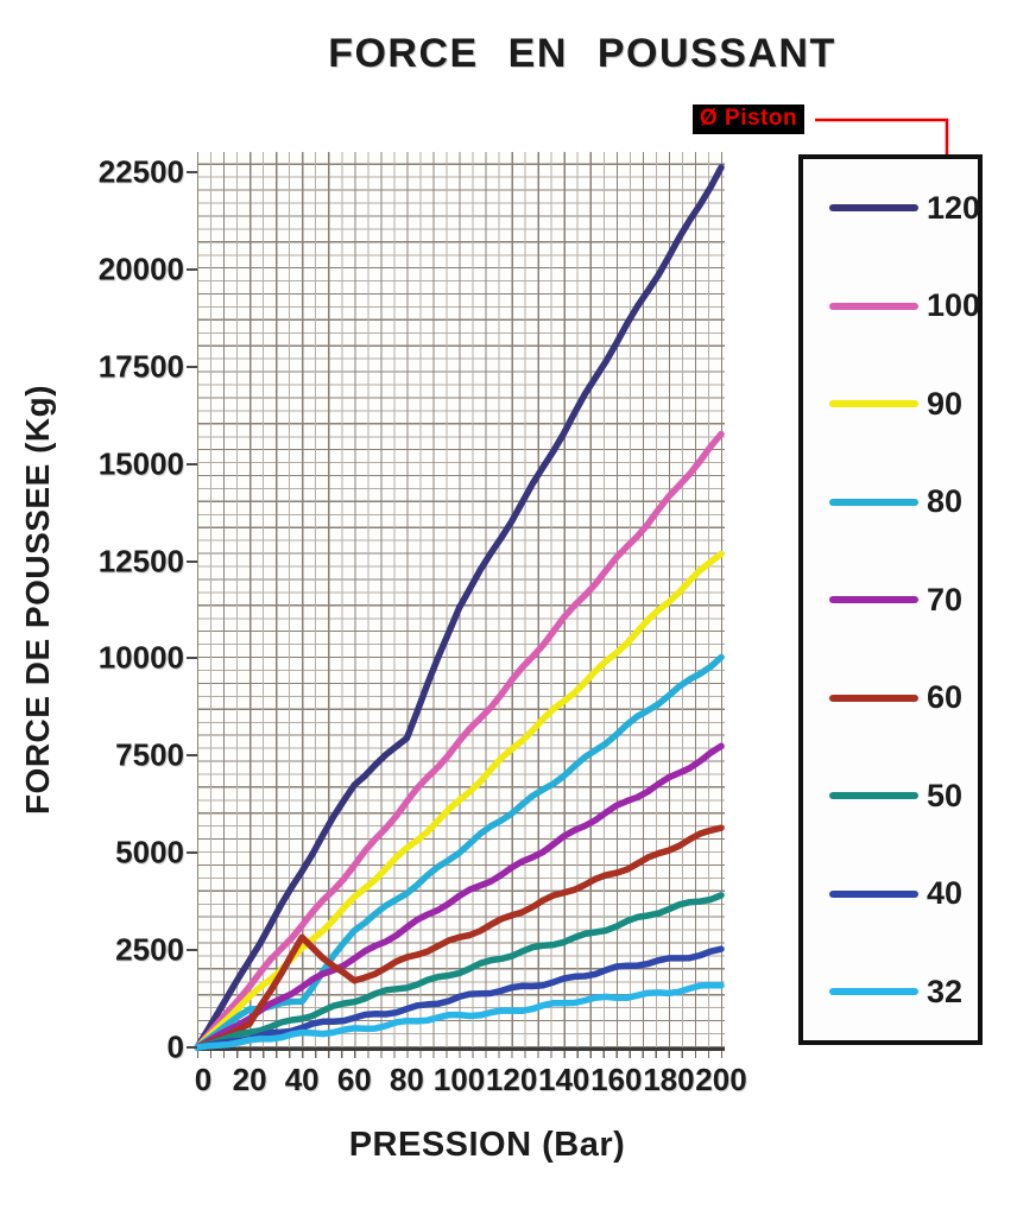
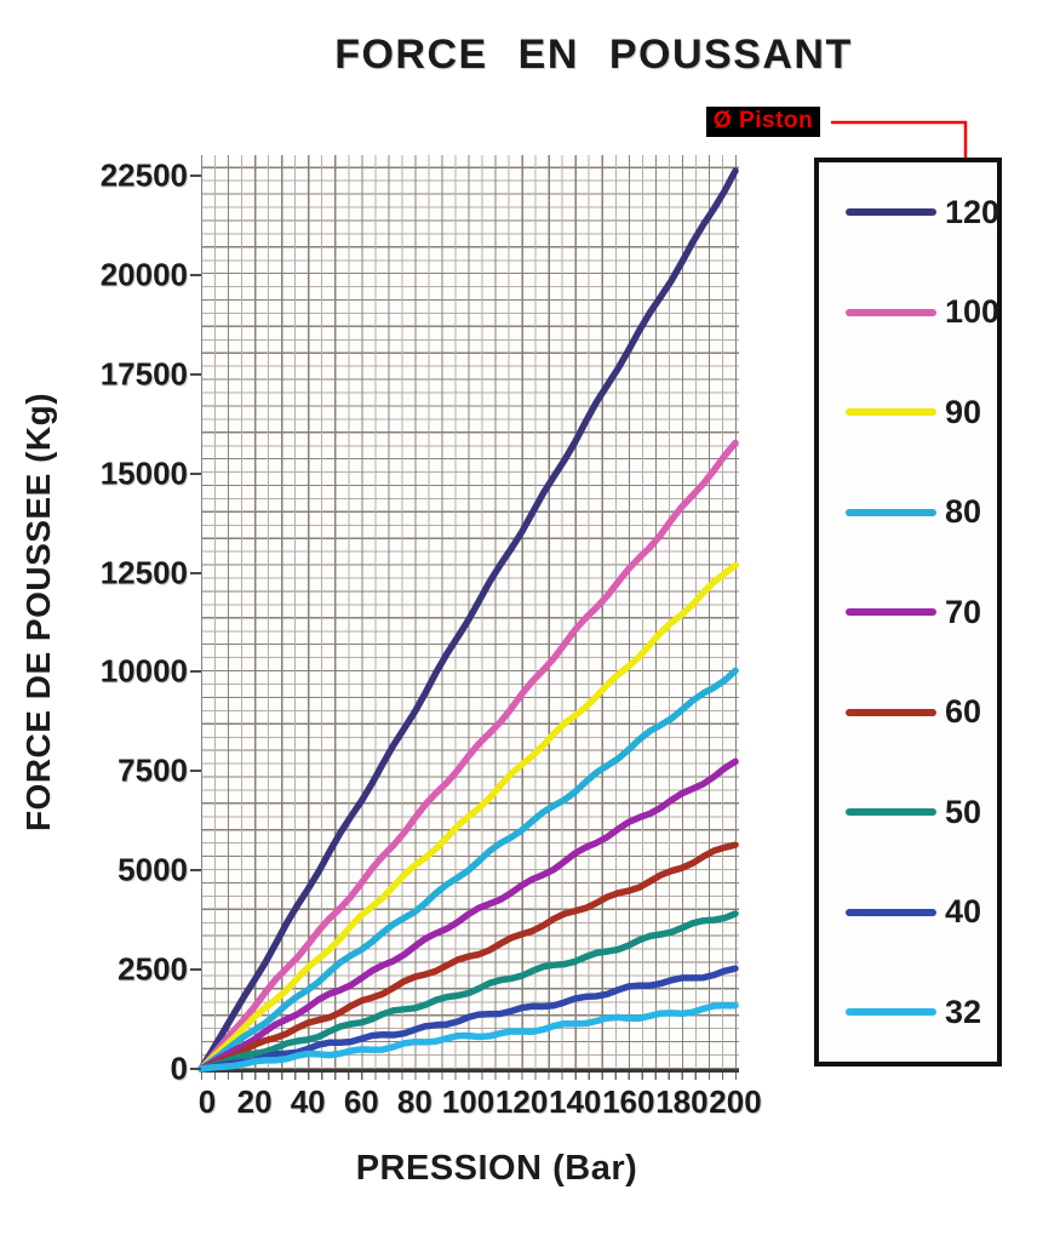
80/40: 1200 -> 2000
60/40: 2800 -> 1100
120/80: 8000 -> 9000
